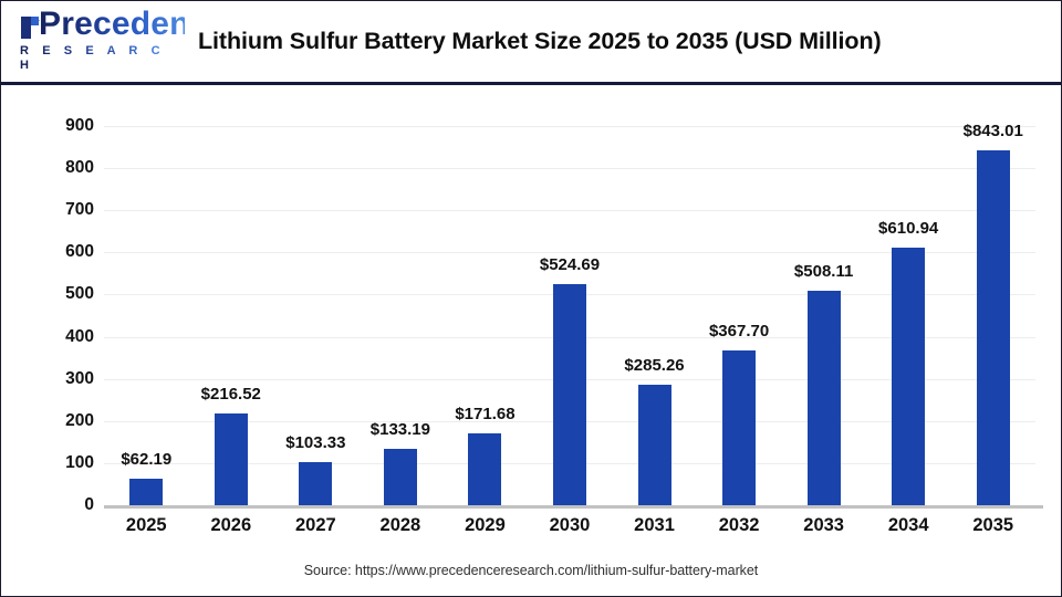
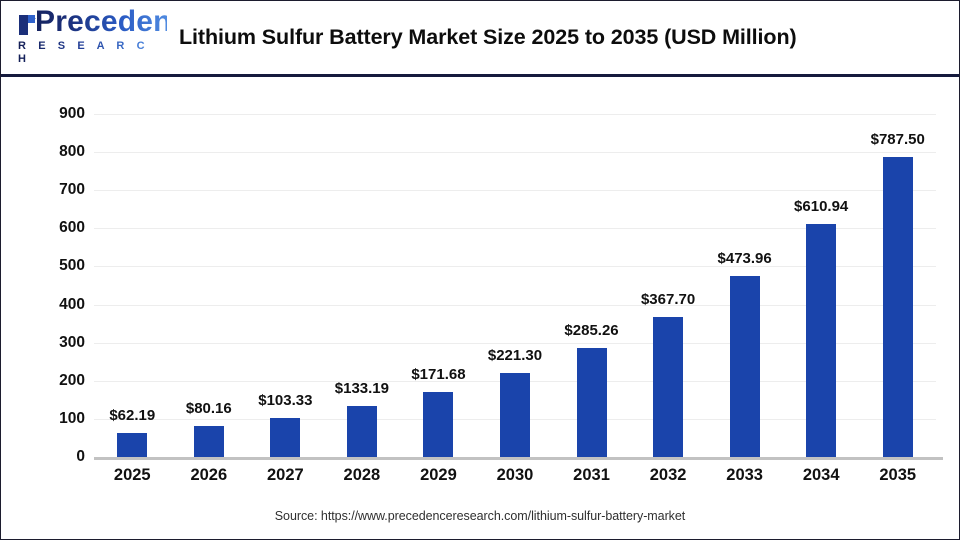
2026: $216.52 -> $80.16
2030: $524.69 -> $221.30
2033: $508.11 -> $473.96
2035: $843.01 -> $787.50
